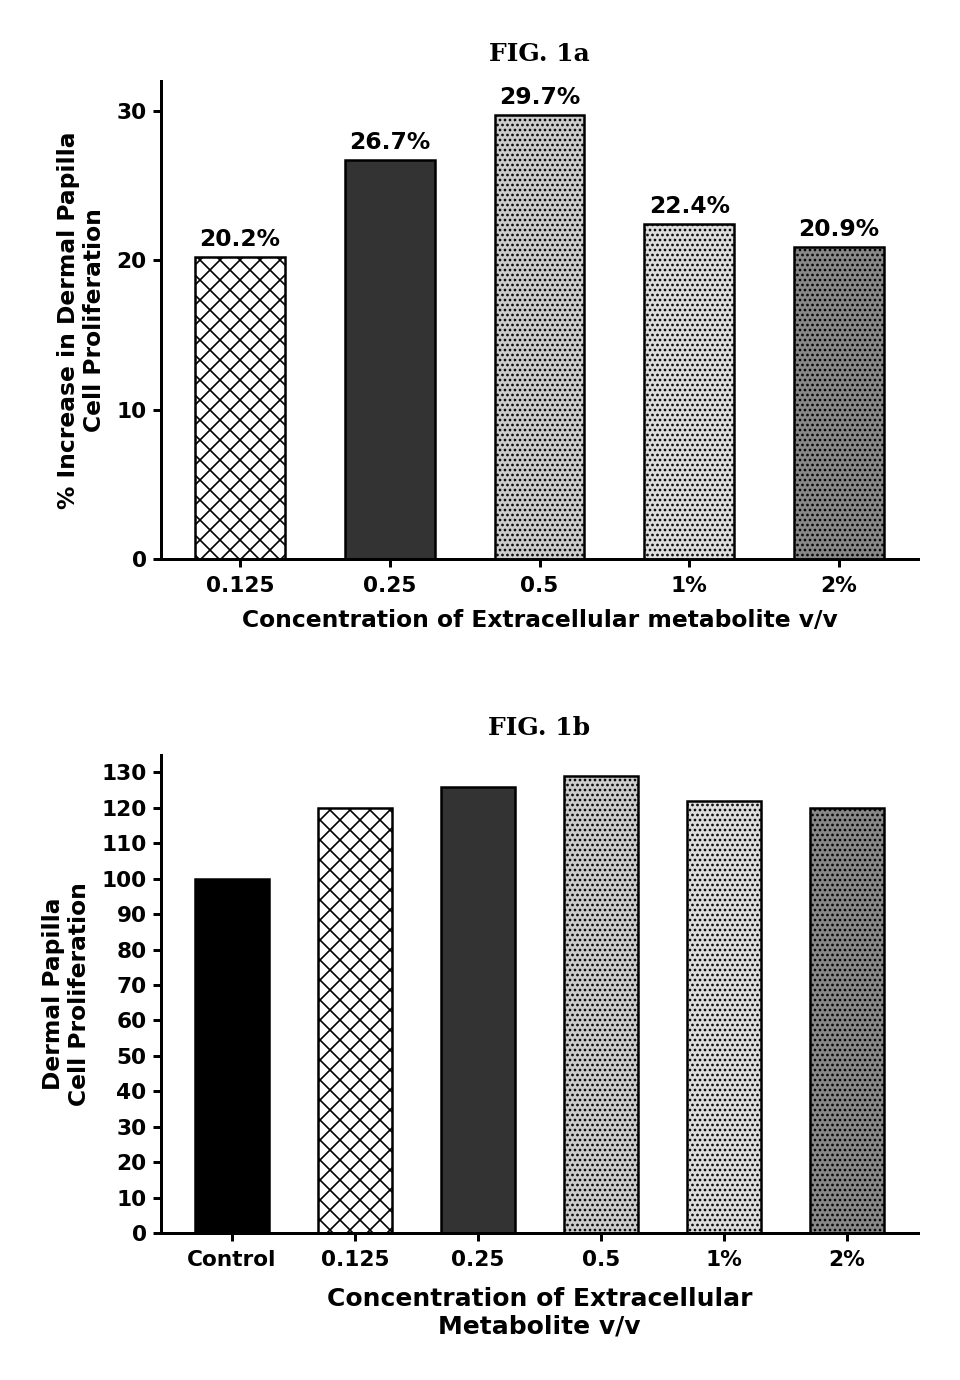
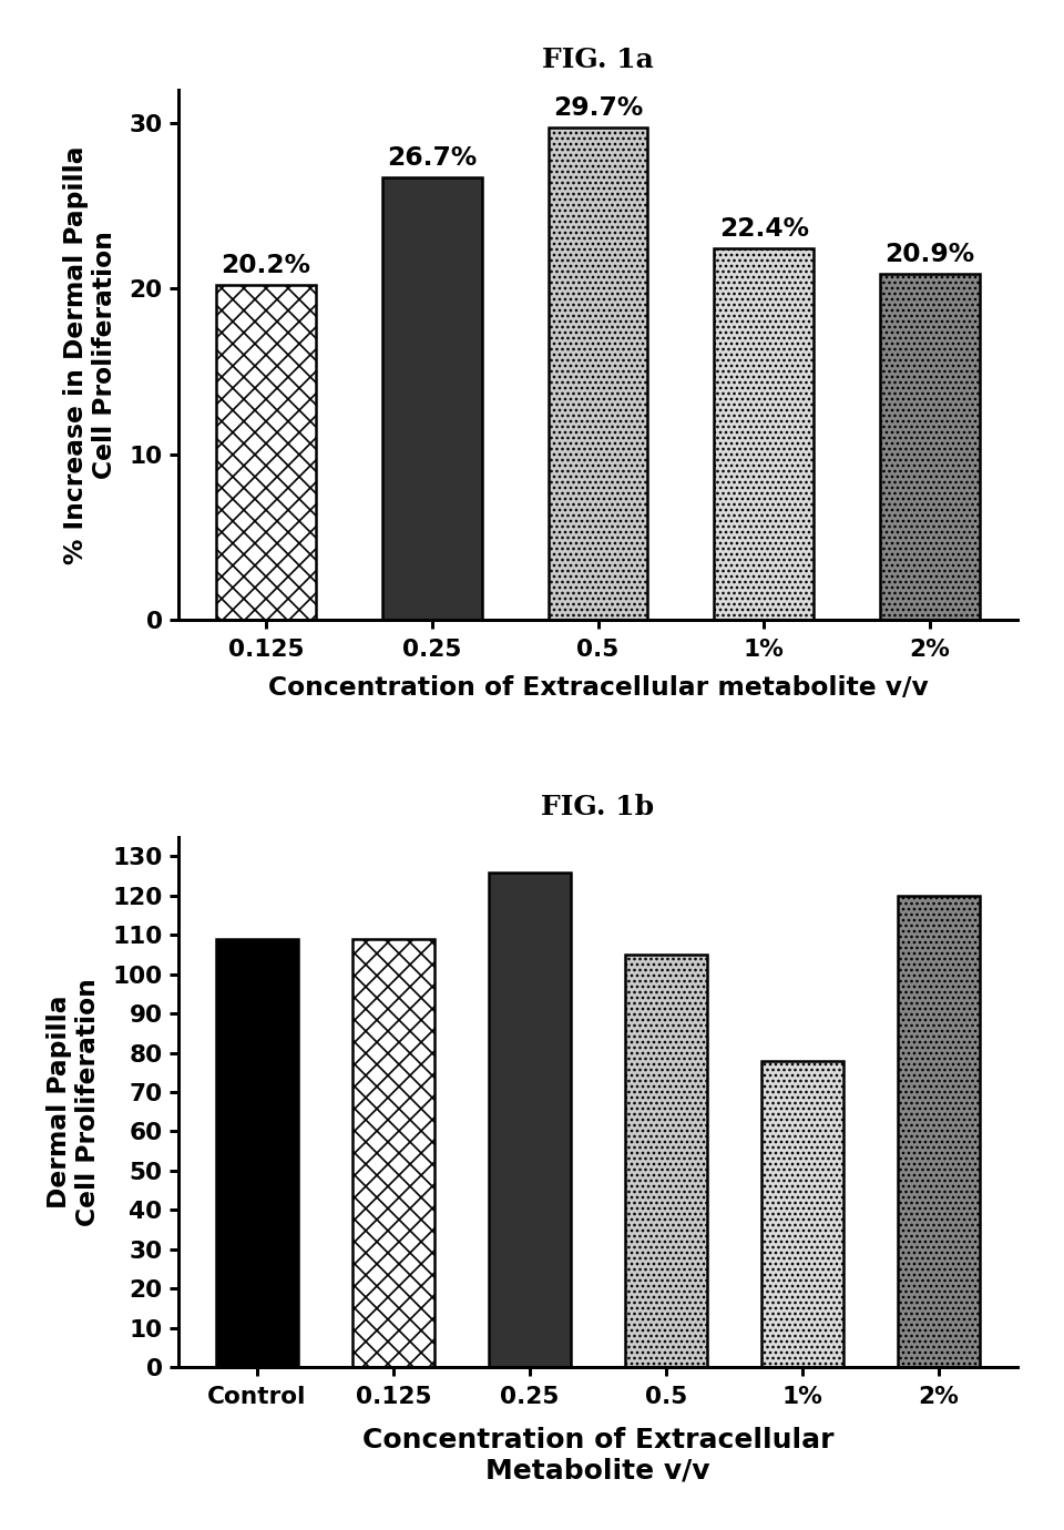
FIG. 1b/Control: 100 -> 109
FIG. 1b/0.125: 120 -> 109
FIG. 1b/0.5: 129 -> 105
FIG. 1b/1%: 122 -> 78
